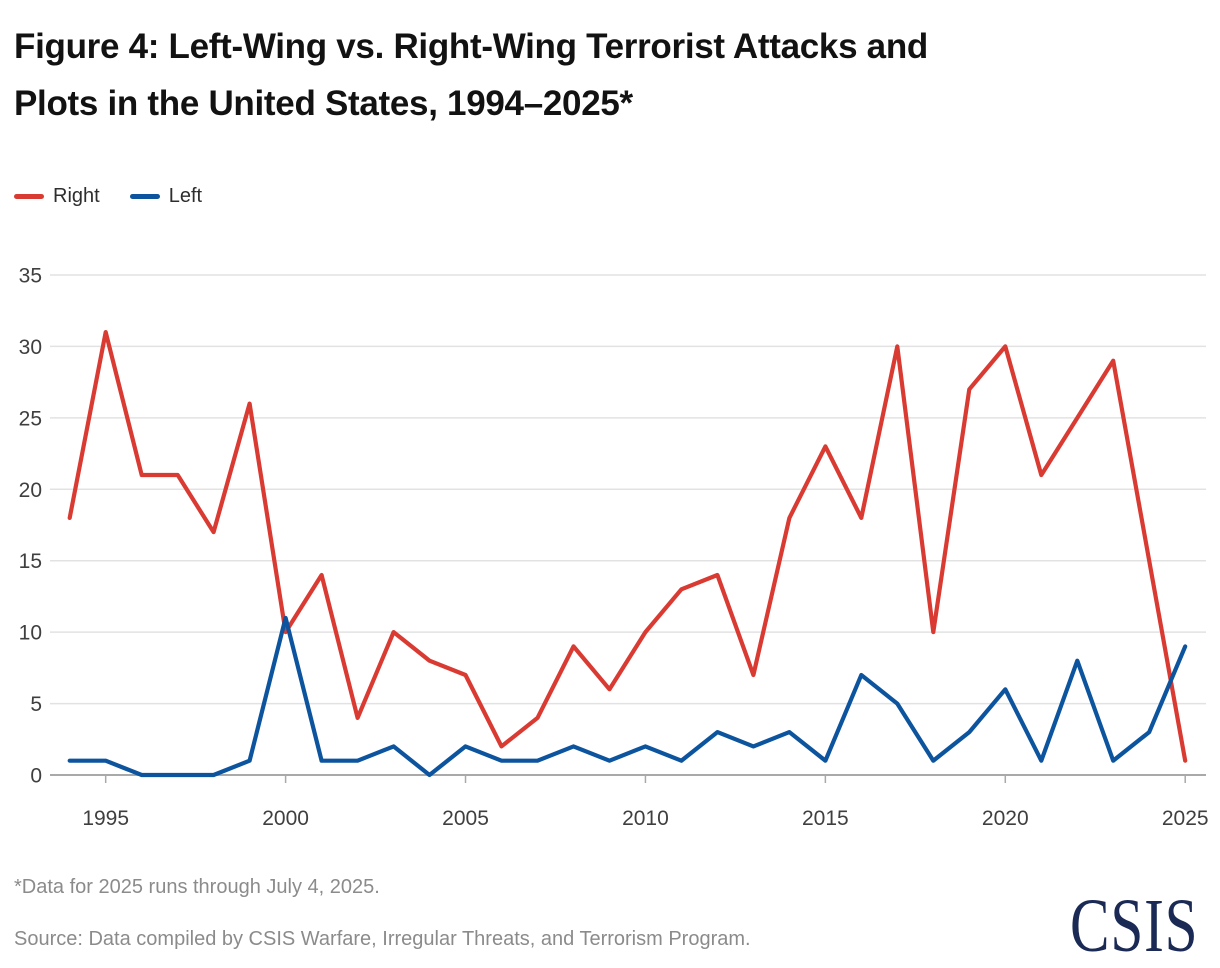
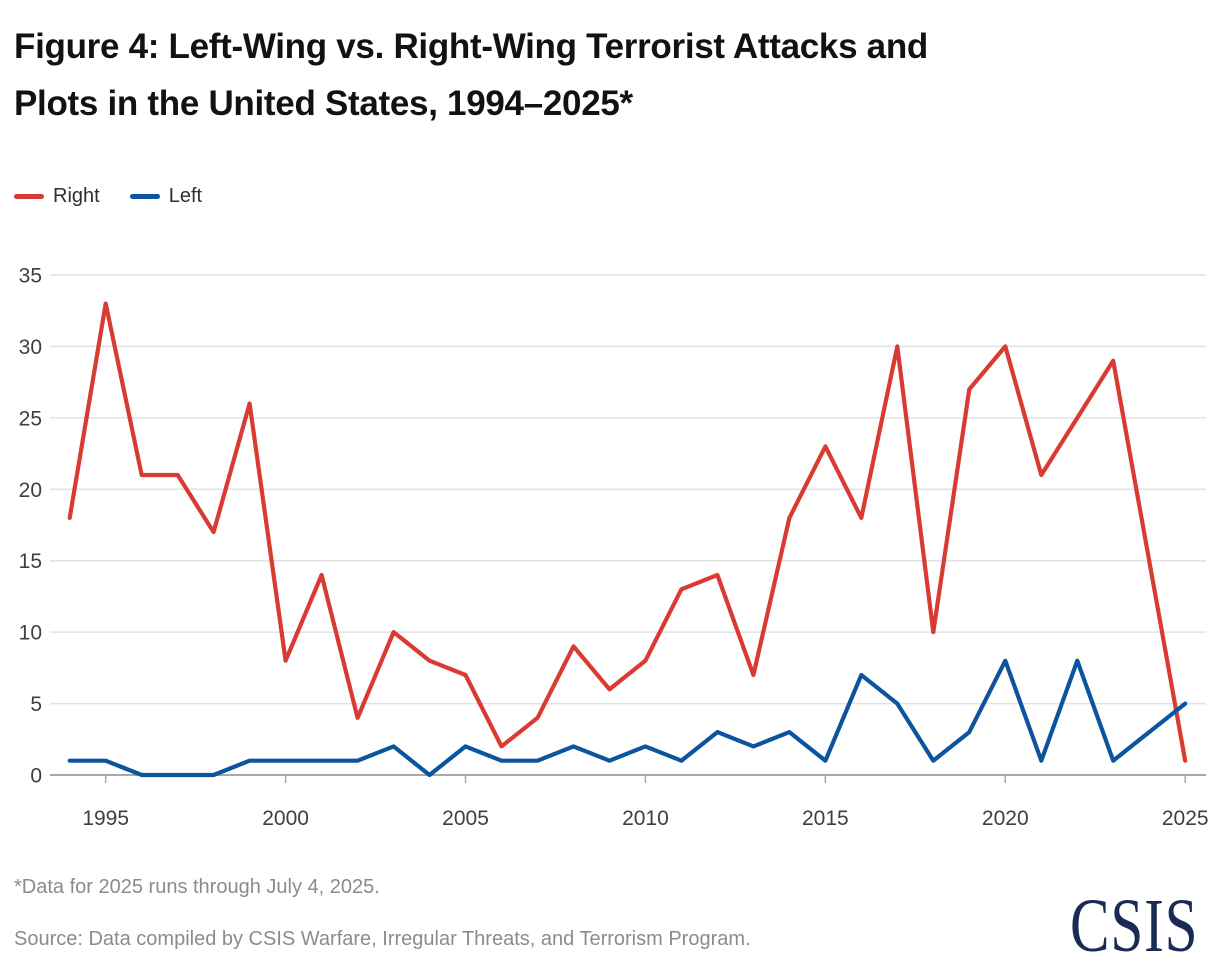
Right/1995: 31 -> 33
Right/2000: 10 -> 8
Left/2000: 11 -> 1
Right/2010: 10 -> 8
Left/2020: 6 -> 8
Left/2025: 9 -> 5
